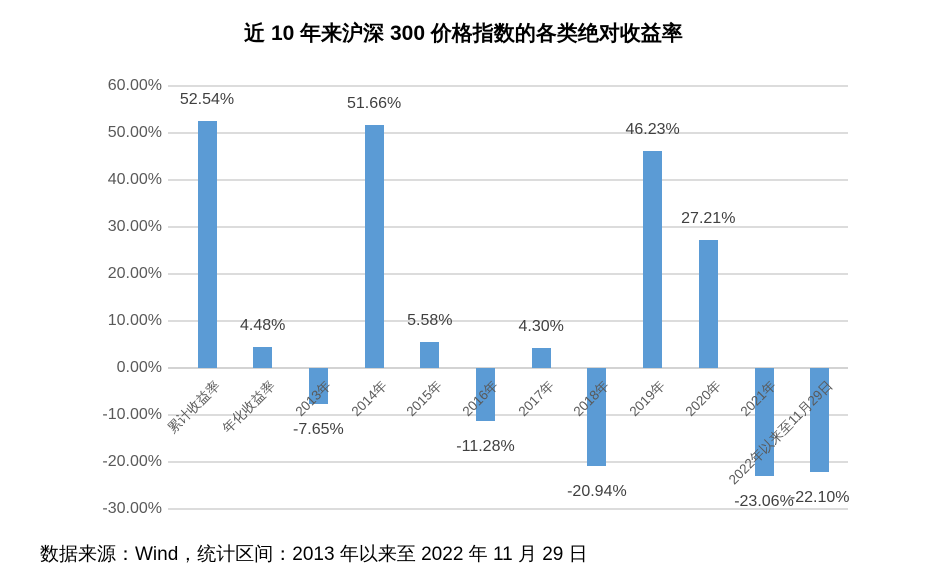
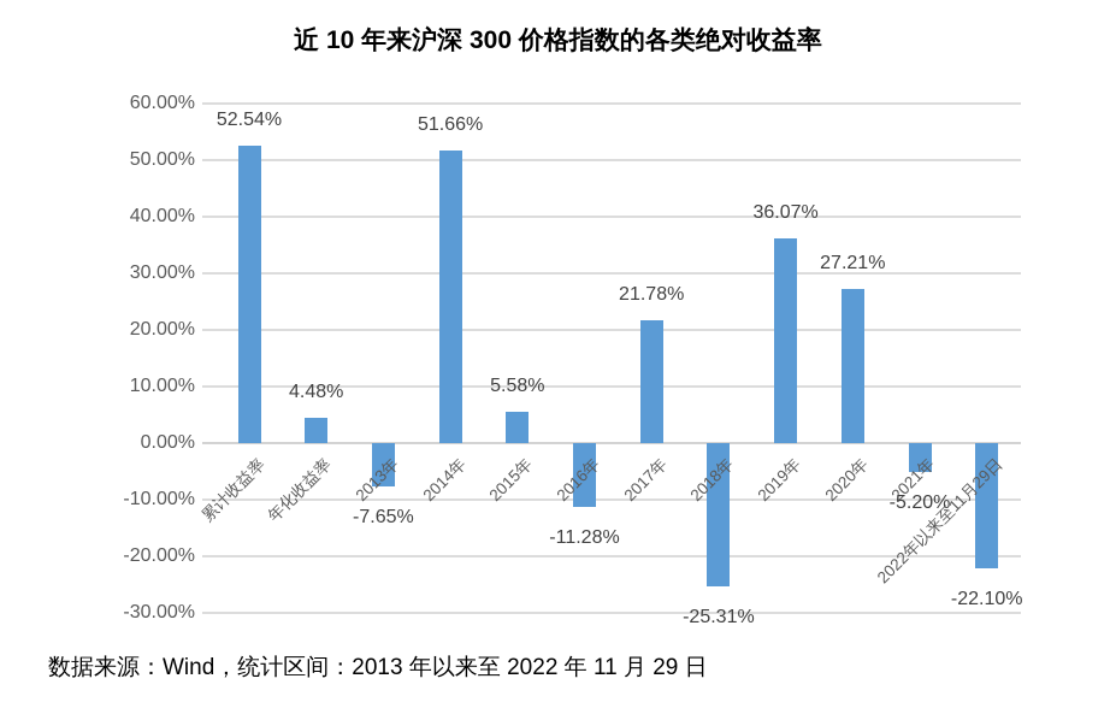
2017年: 4.30% -> 21.78%
2018年: -20.94% -> -25.31%
2019年: 46.23% -> 36.07%
2021年: -23.06% -> -5.20%
